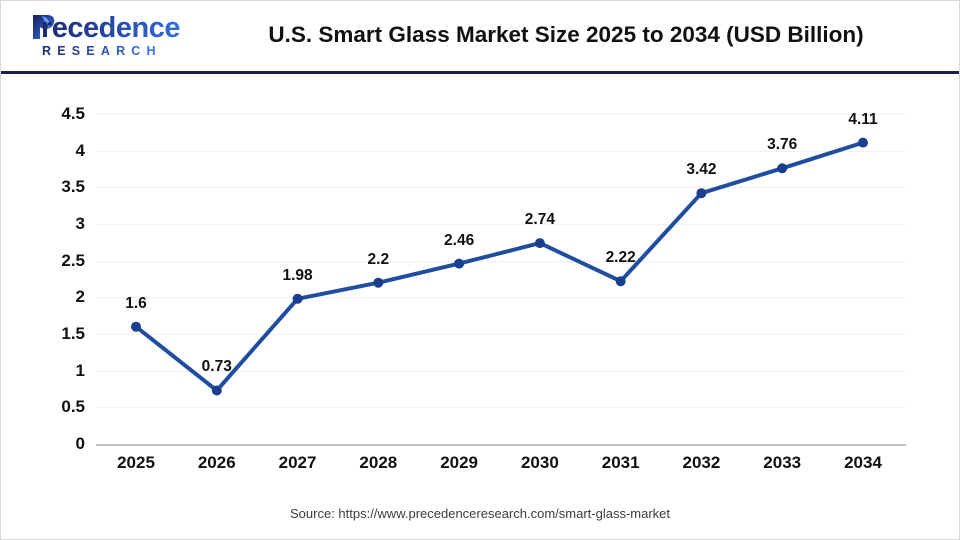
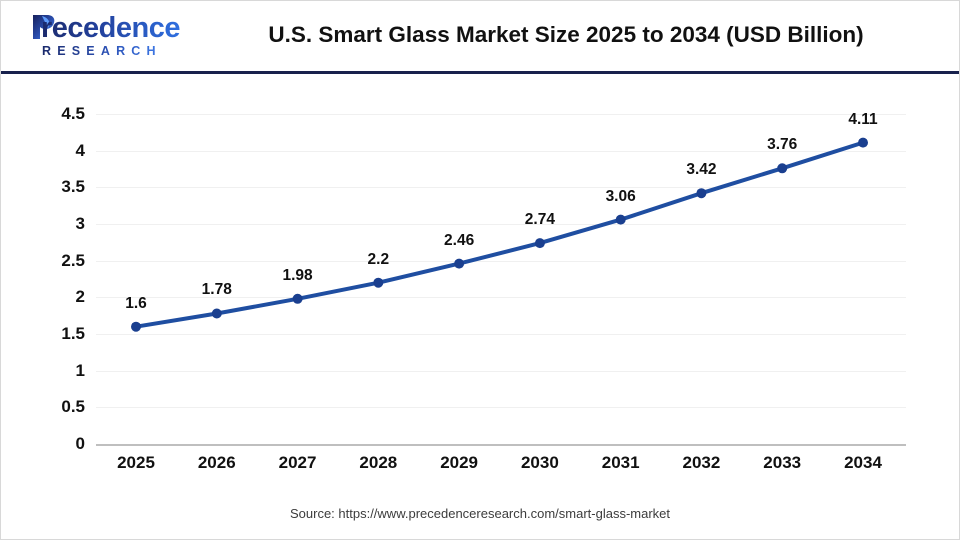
2026: 0.73 -> 1.78
2031: 2.22 -> 3.06
